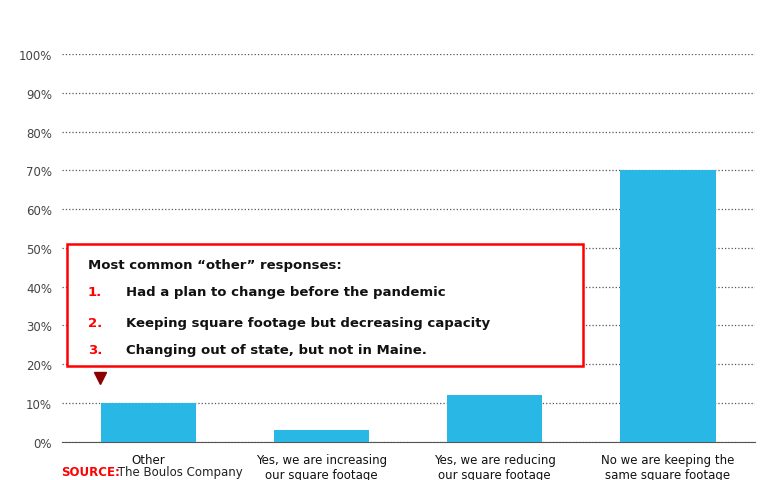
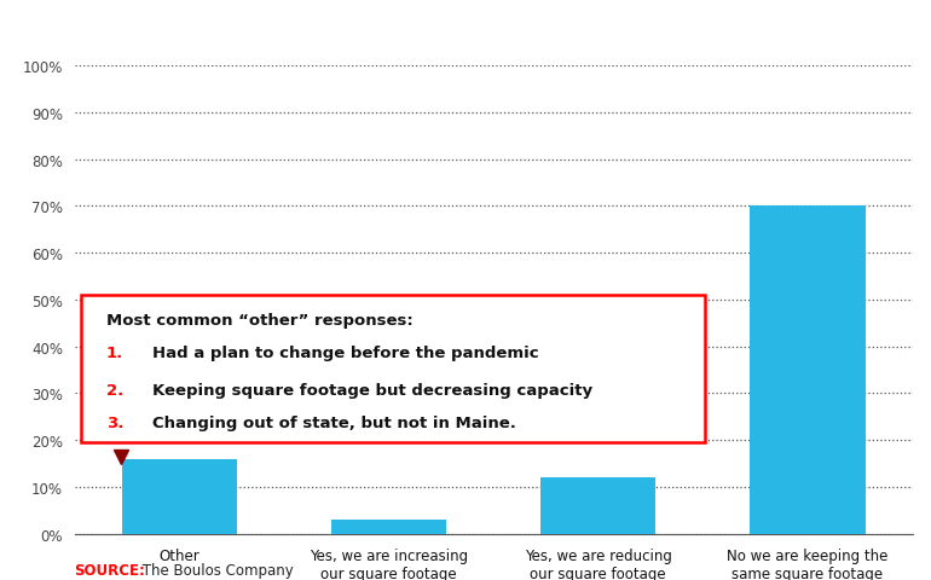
Other: 10% -> 16%
